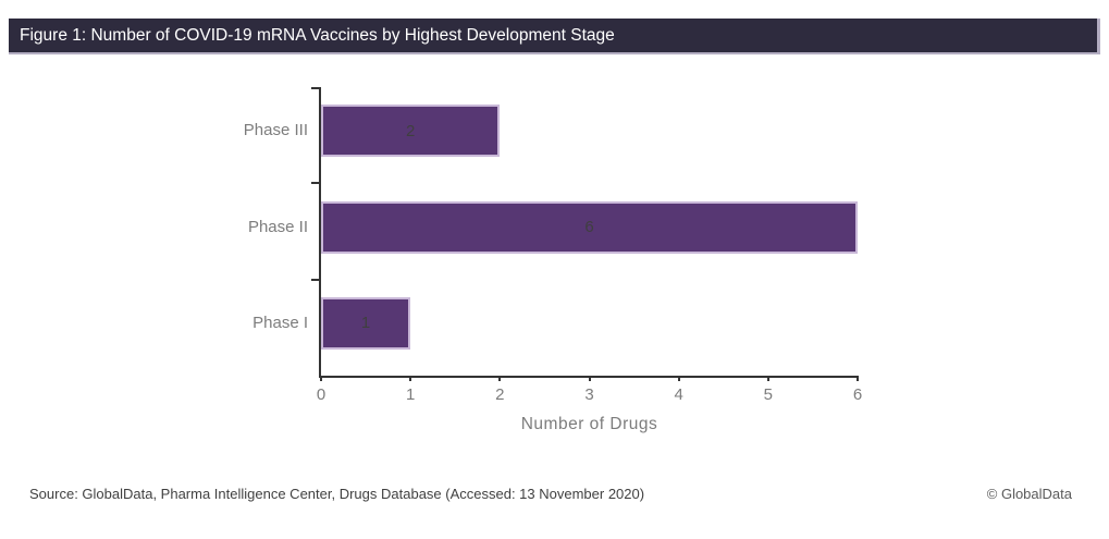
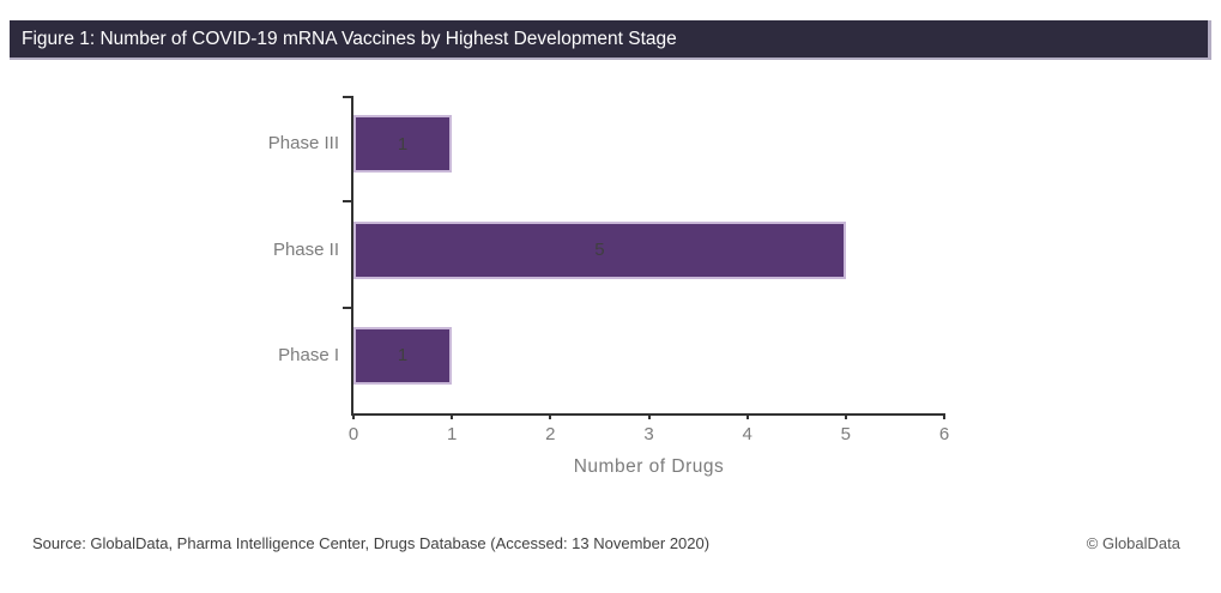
Phase III: 2 -> 1
Phase II: 6 -> 5
